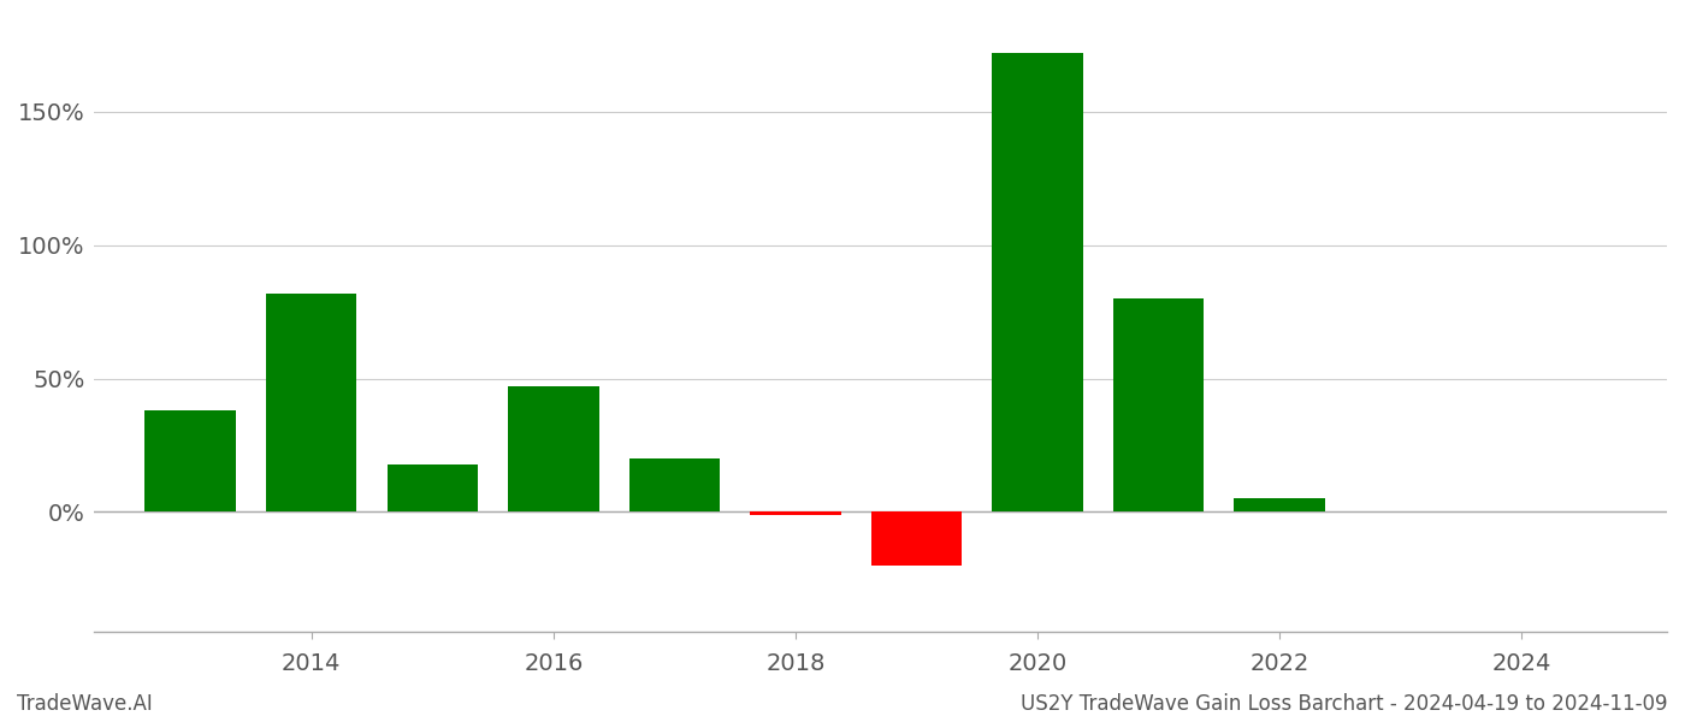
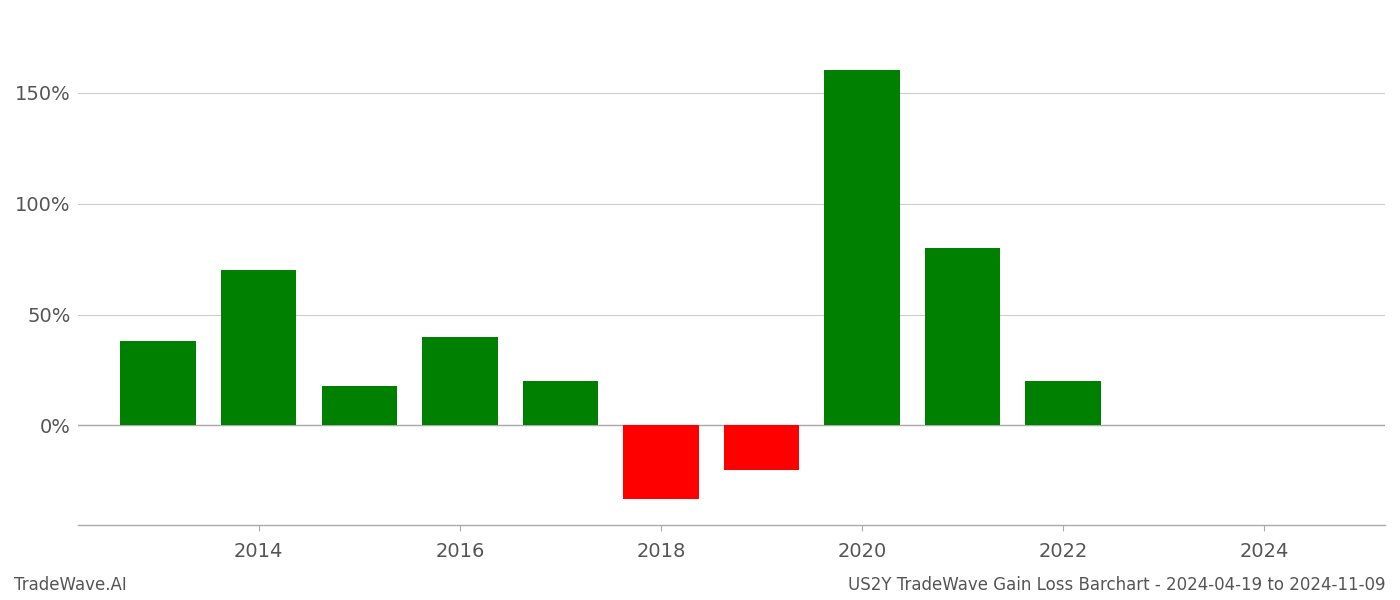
2014: 82% -> 70%
2016: 47% -> 40%
2018: -1% -> -33%
2020: 172% -> 160%
2022: 5% -> 20%
